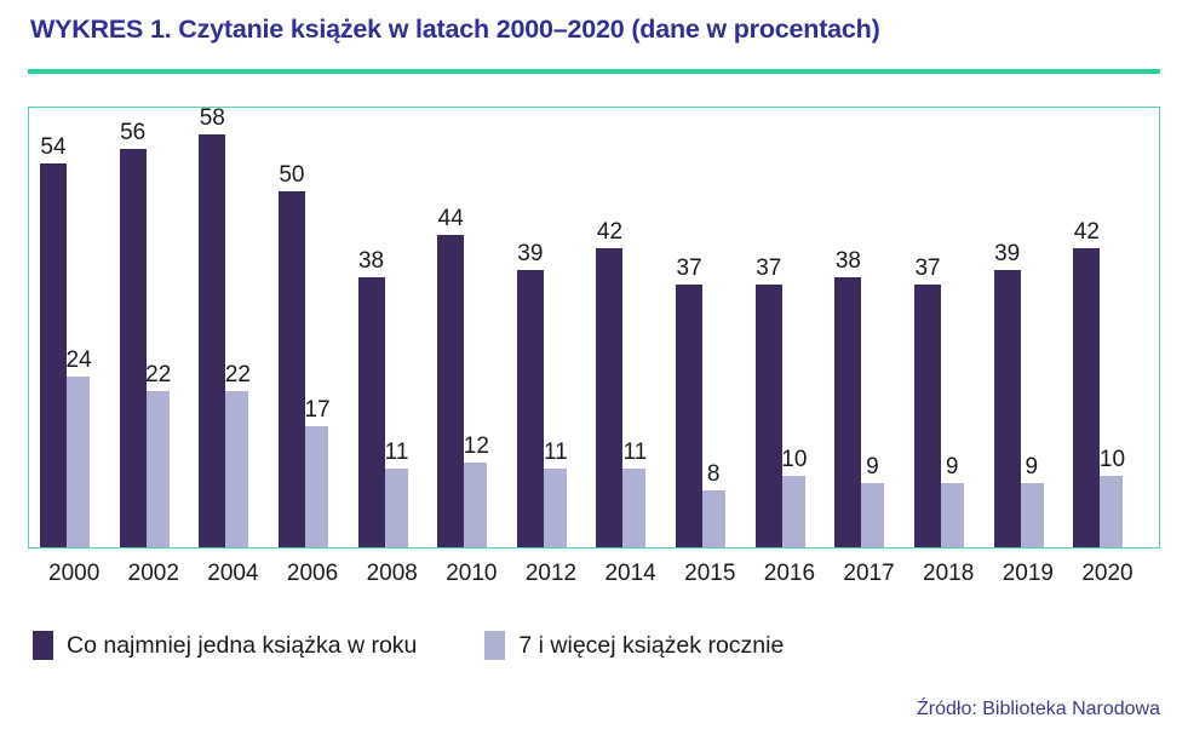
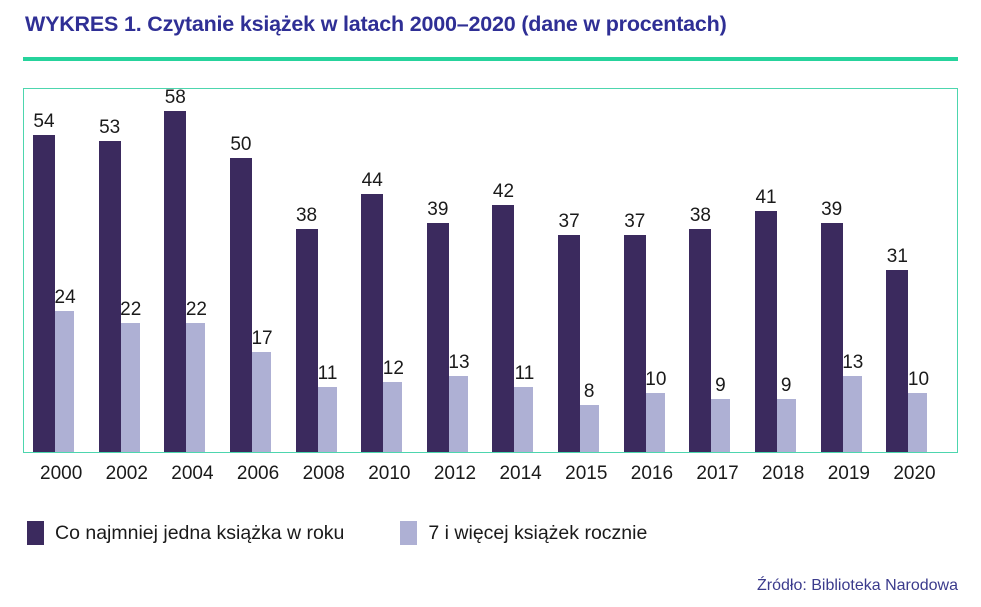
Co najmniej jedna książka w roku/2002: 56 -> 53
7 i więcej książek rocznie/2012: 11 -> 13
Co najmniej jedna książka w roku/2018: 37 -> 41
7 i więcej książek rocznie/2019: 9 -> 13
Co najmniej jedna książka w roku/2020: 42 -> 31
